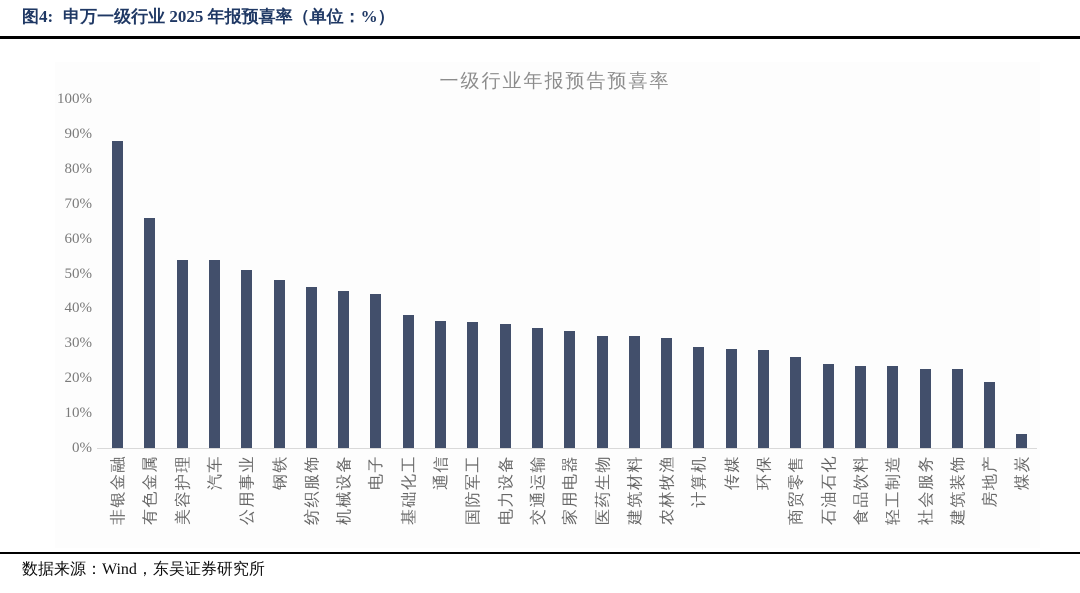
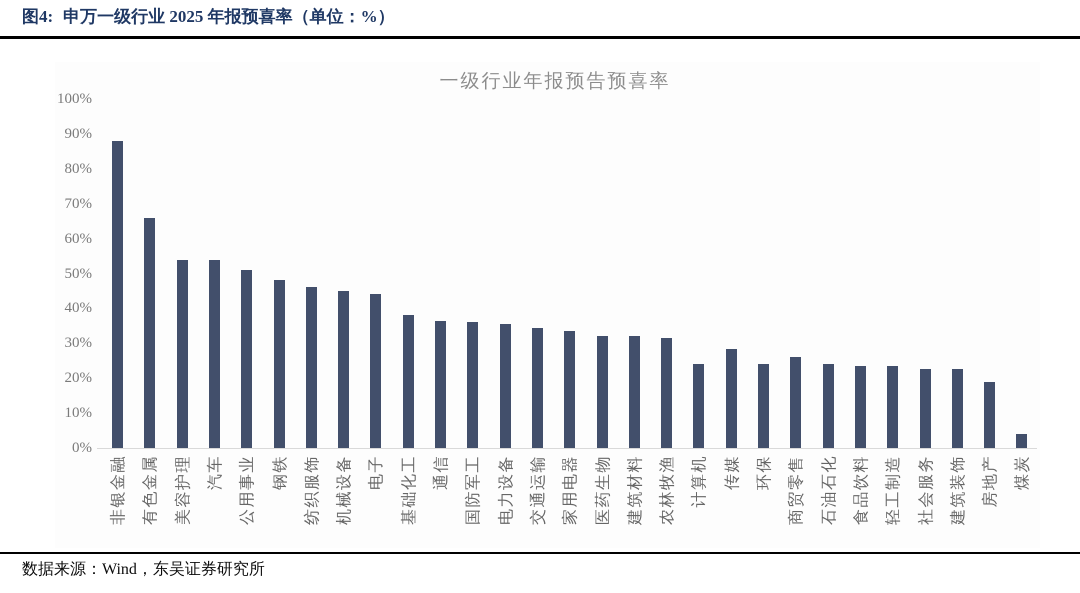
计算机: 29% -> 24%
环保: 28% -> 24%
